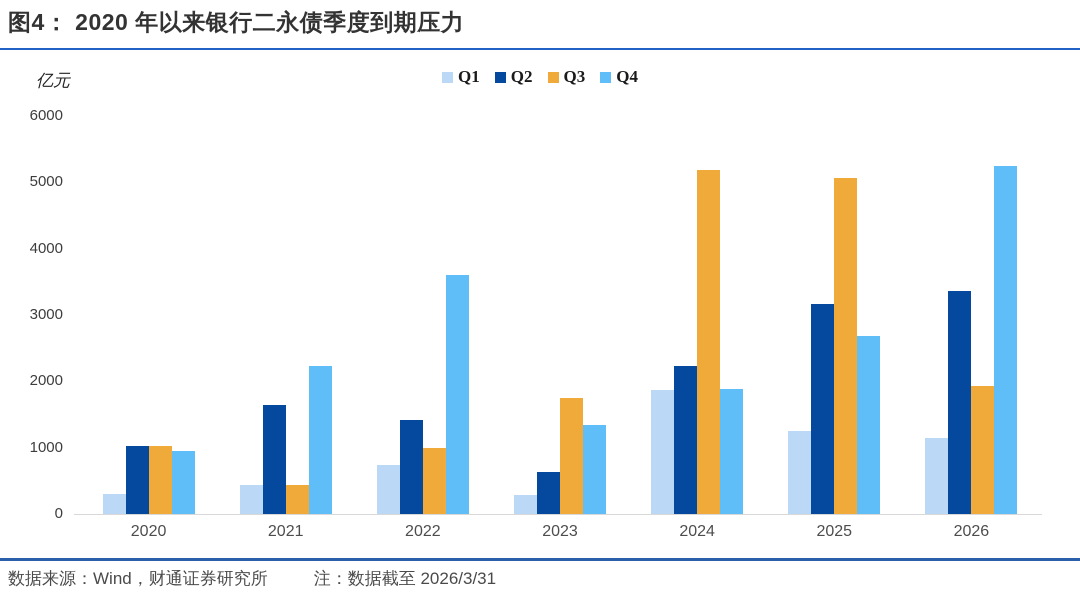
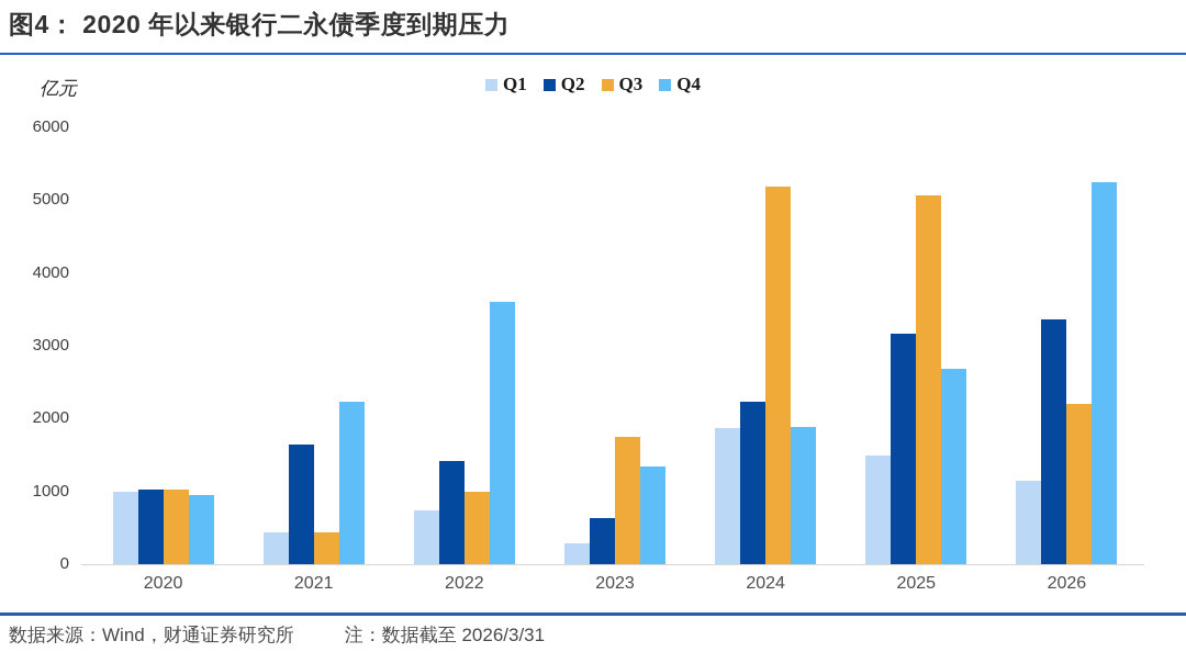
Q1/2020: 300 -> 1000
Q1/2025: 1200 -> 1500
Q3/2026: 1900 -> 2200
